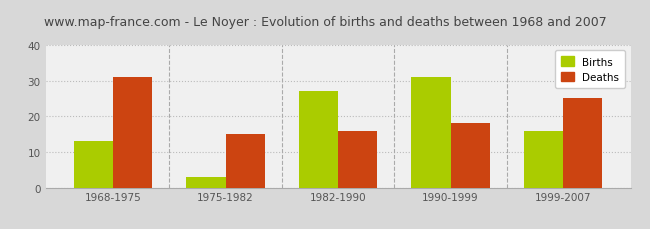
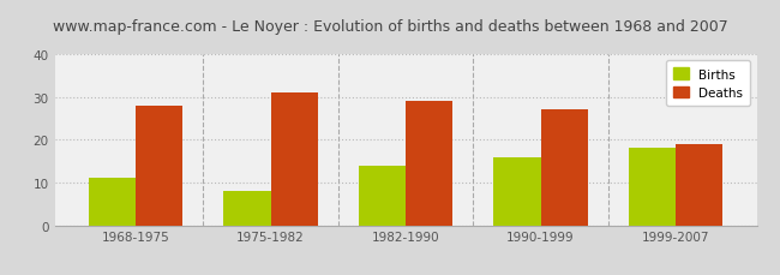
Births/1968-1975: 13 -> 11
Deaths/1968-1975: 31 -> 28
Births/1975-1982: 3 -> 8
Deaths/1975-1982: 15 -> 31
Births/1982-1990: 27 -> 14
Deaths/1982-1990: 16 -> 29
Births/1990-1999: 31 -> 16
Deaths/1990-1999: 18 -> 27
Births/1999-2007: 16 -> 18
Deaths/1999-2007: 25 -> 19
